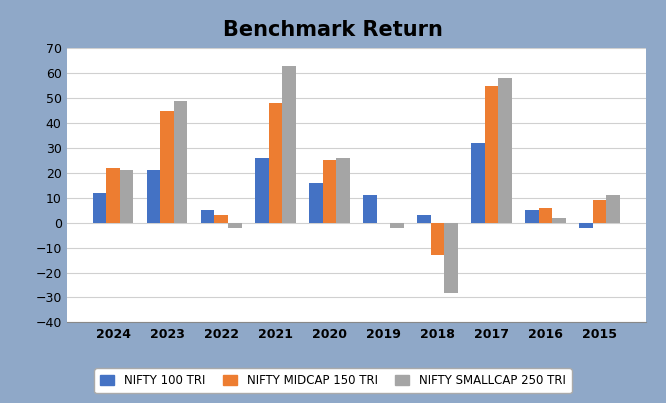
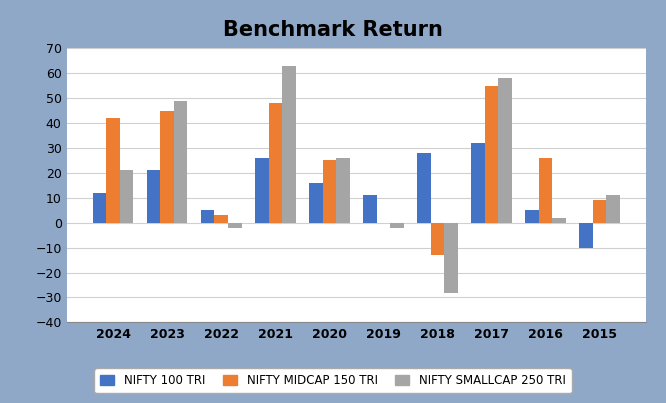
NIFTY MIDCAP 150 TRI/2024: 22 -> 42
NIFTY 100 TRI/2018: 3 -> 28
NIFTY MIDCAP 150 TRI/2016: 6 -> 26
NIFTY 100 TRI/2015: -2 -> -10
